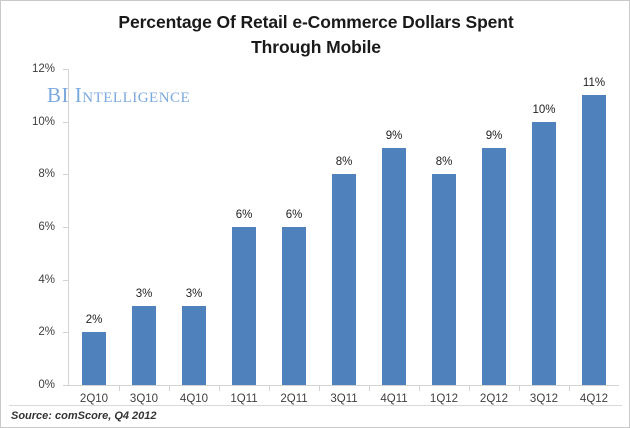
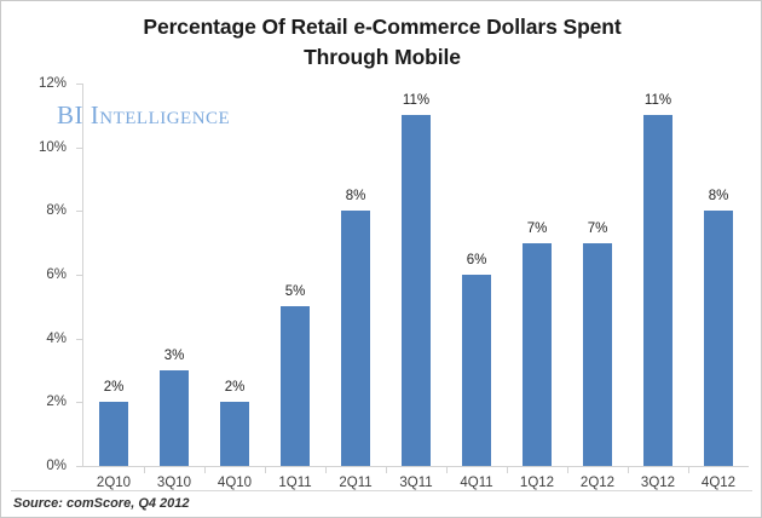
4Q10: 3% -> 2%
1Q11: 6% -> 5%
2Q11: 6% -> 8%
3Q11: 8% -> 11%
4Q11: 9% -> 6%
1Q12: 8% -> 7%
2Q12: 9% -> 7%
3Q12: 10% -> 11%
4Q12: 11% -> 8%
